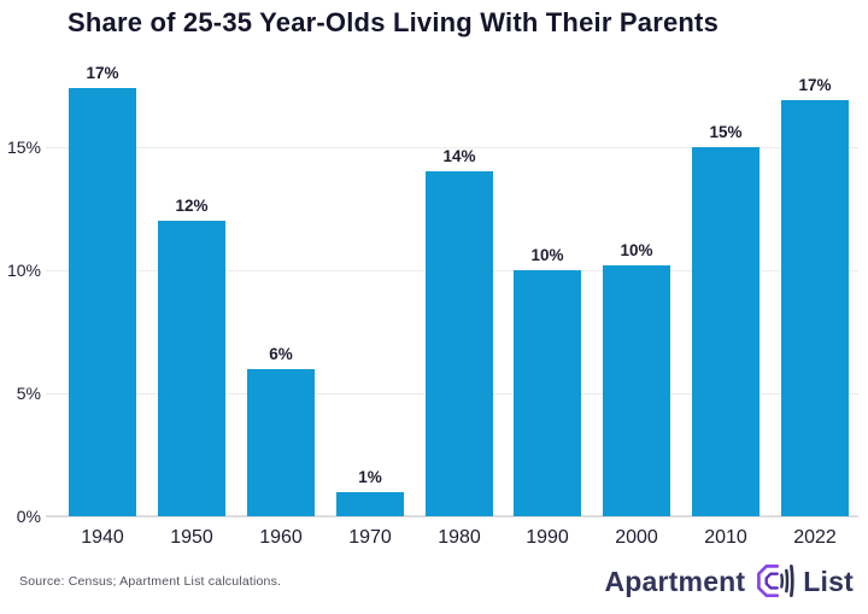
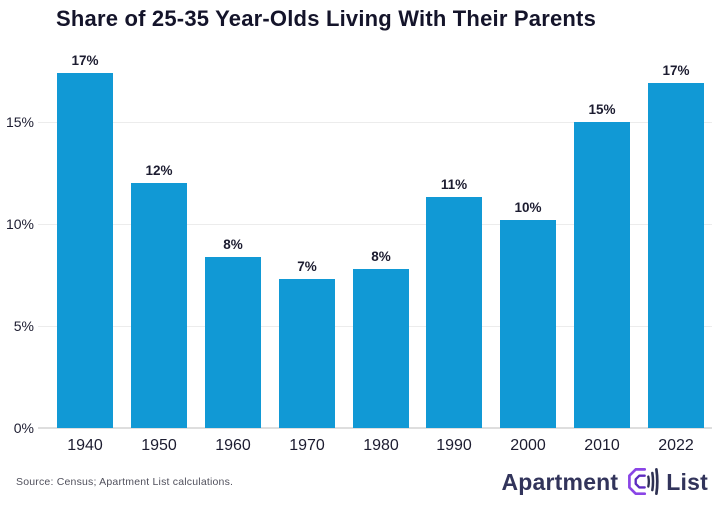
1960: 6% -> 8%
1970: 1% -> 7%
1980: 14% -> 8%
1990: 10% -> 11%
